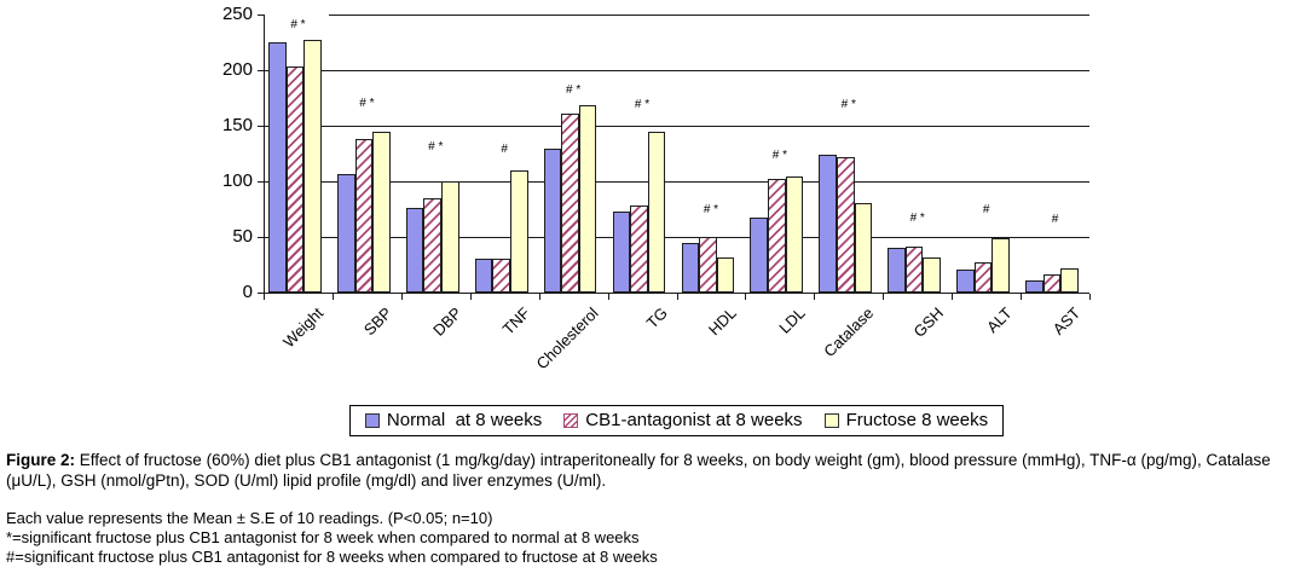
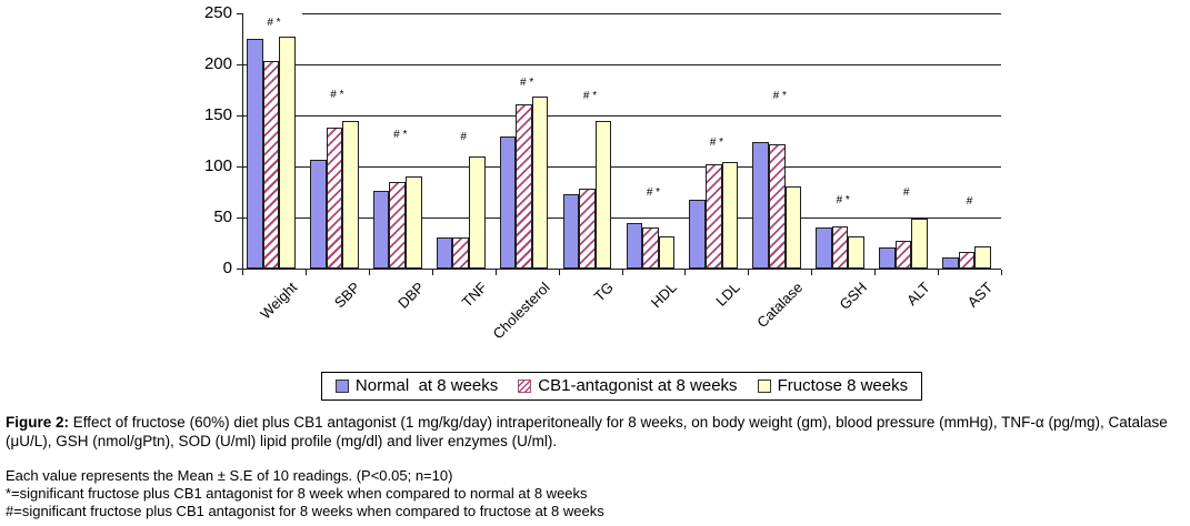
Fructose 8 weeks/DBP: 100 -> 90
CB1-antagonist at 8 weeks/HDL: 50 -> 40
